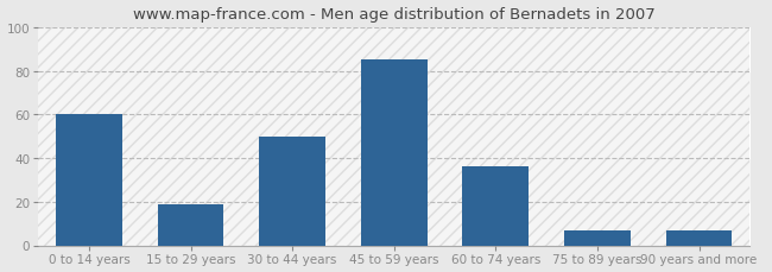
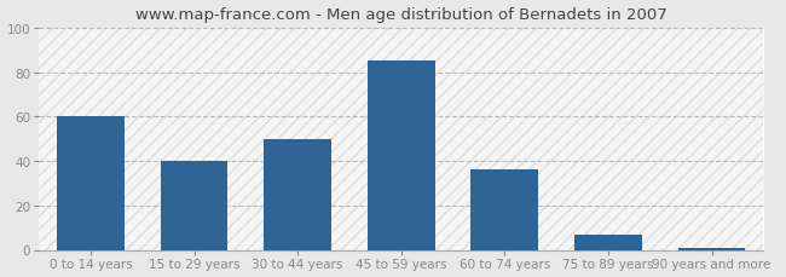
15 to 29 years: 19 -> 40
90 years and more: 7 -> 1
